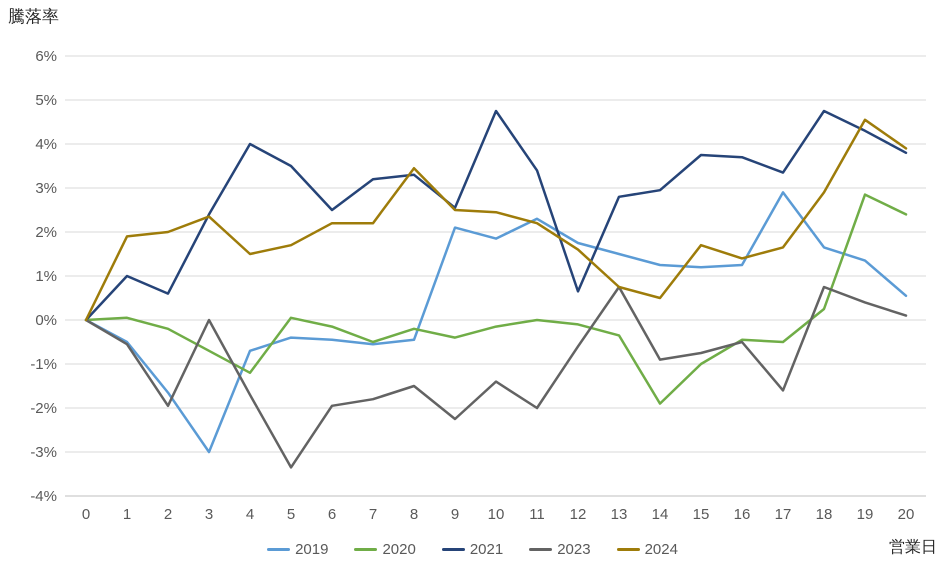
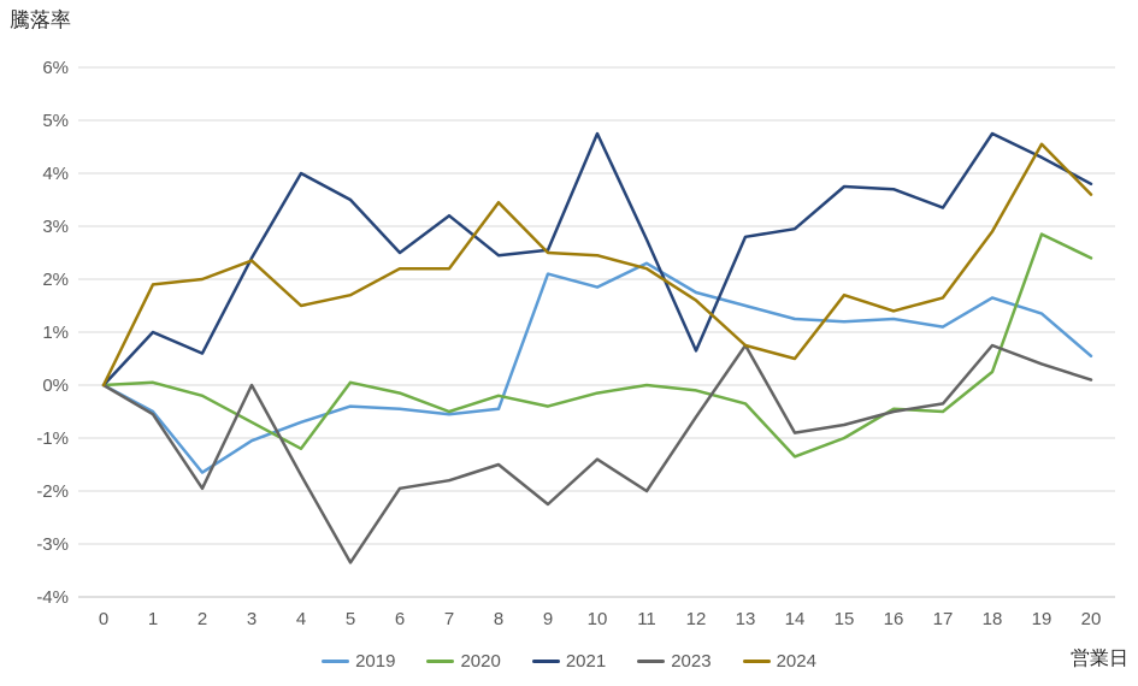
2019/3: -3.0% -> -1.1%
2021/8: 3.3% -> 2.5%
2021/11: 3.4% -> 2.8%
2020/14: -1.9% -> -1.4%
2019/17: 2.9% -> 1.1%
2023/17: -1.6% -> -0.3%
2024/20: 3.9% -> 3.6%
